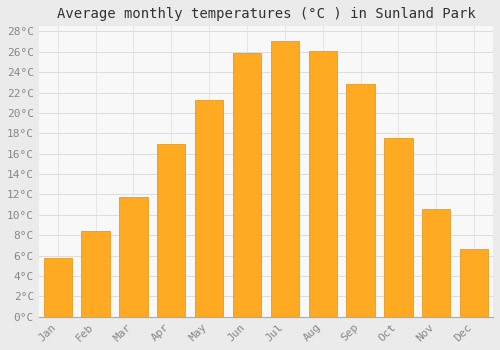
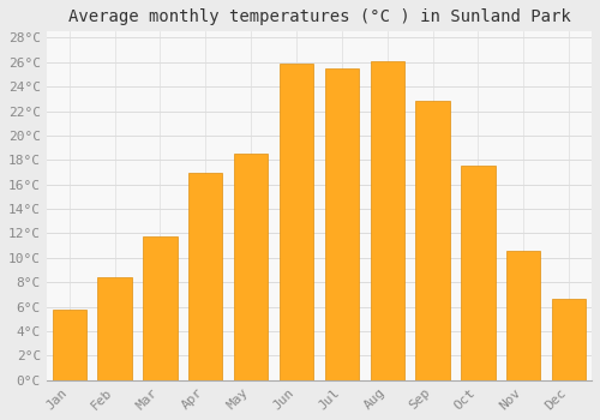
May: 21.3°C -> 18.5°C
Jul: 27.1°C -> 25.5°C
